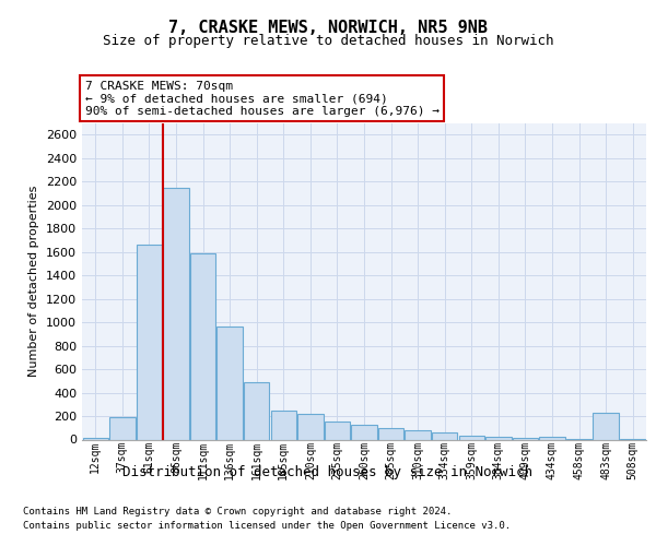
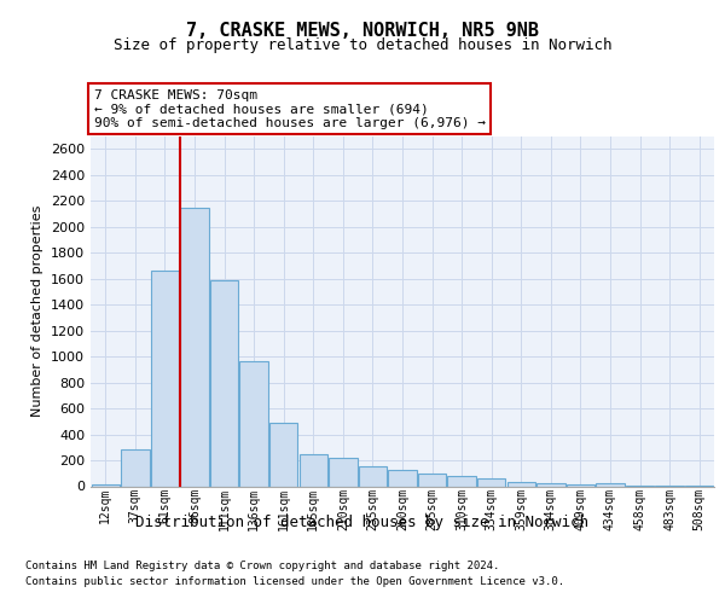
37sqm: 190 -> 280
483sqm: 230 -> 0
